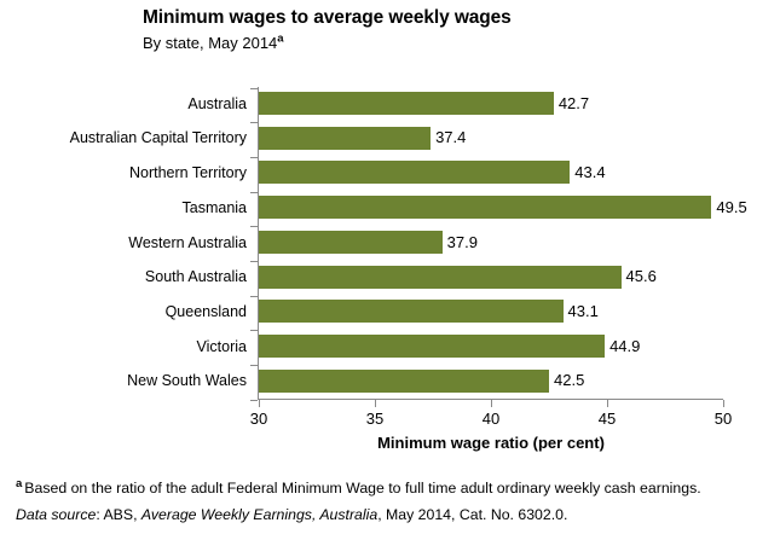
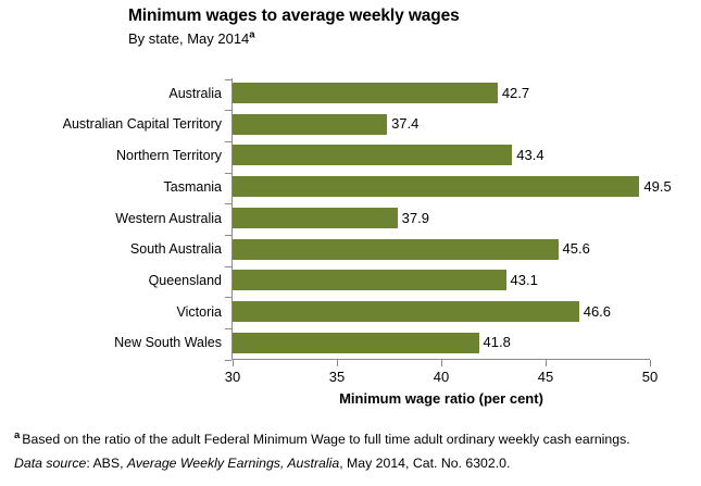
Victoria: 44.9 -> 46.6
New South Wales: 42.5 -> 41.8
